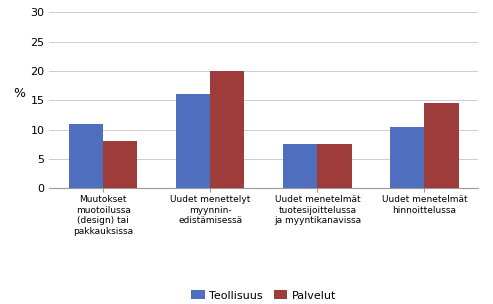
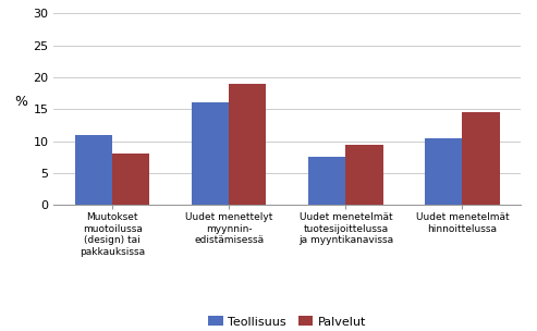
Palvelut/Uudet menettelyt myynnin- edistämisessä: 20.0 -> 19.0
Palvelut/Uudet menetelmät tuotesijoittelussa ja myyntikanavissa: 7.6 -> 9.5
